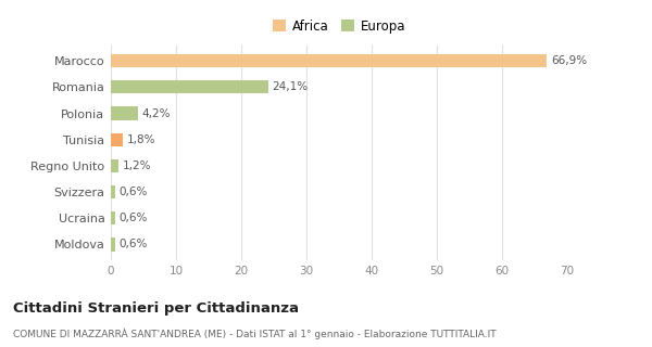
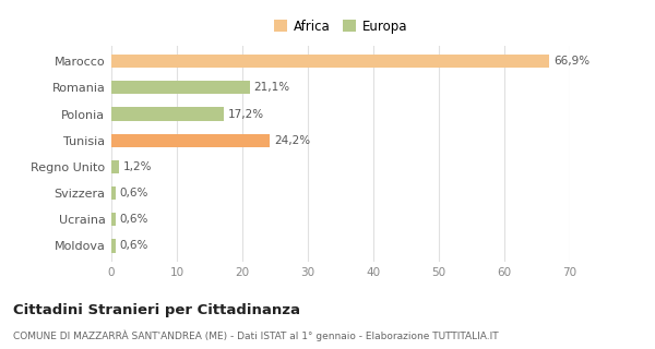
Romania: 24,1% -> 21,1%
Polonia: 4,2% -> 17,2%
Tunisia: 1,8% -> 24,2%
